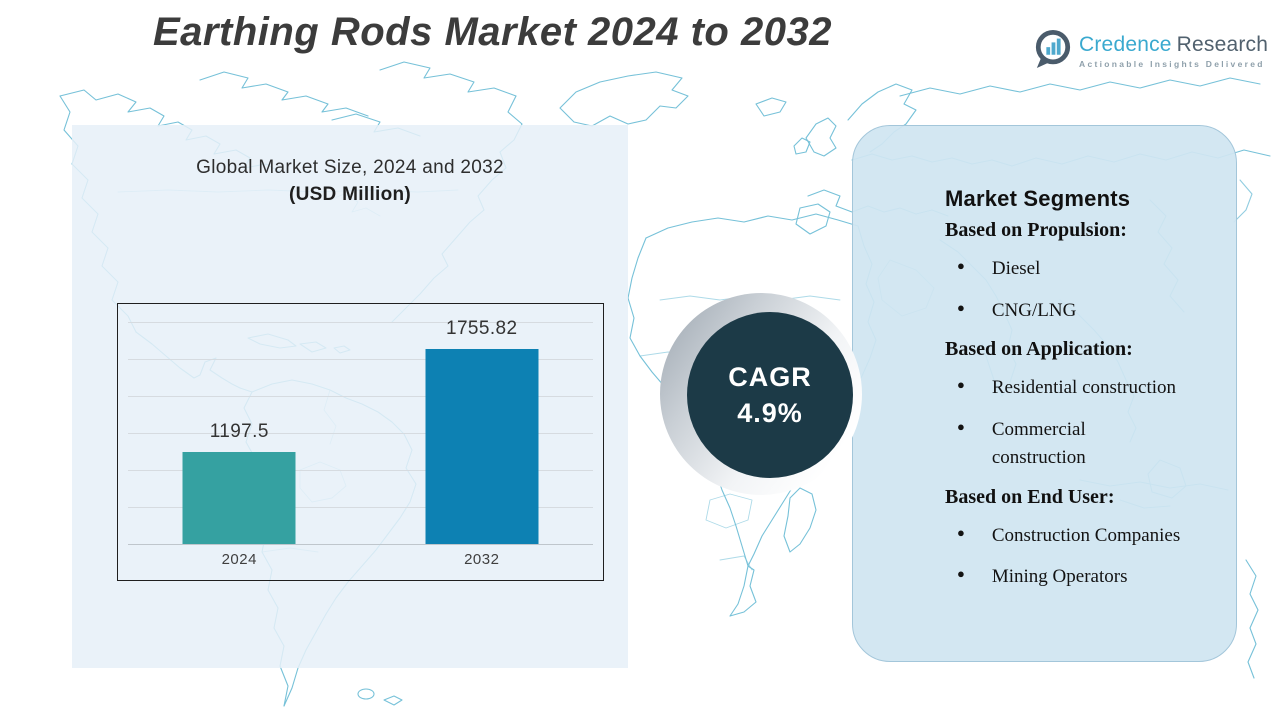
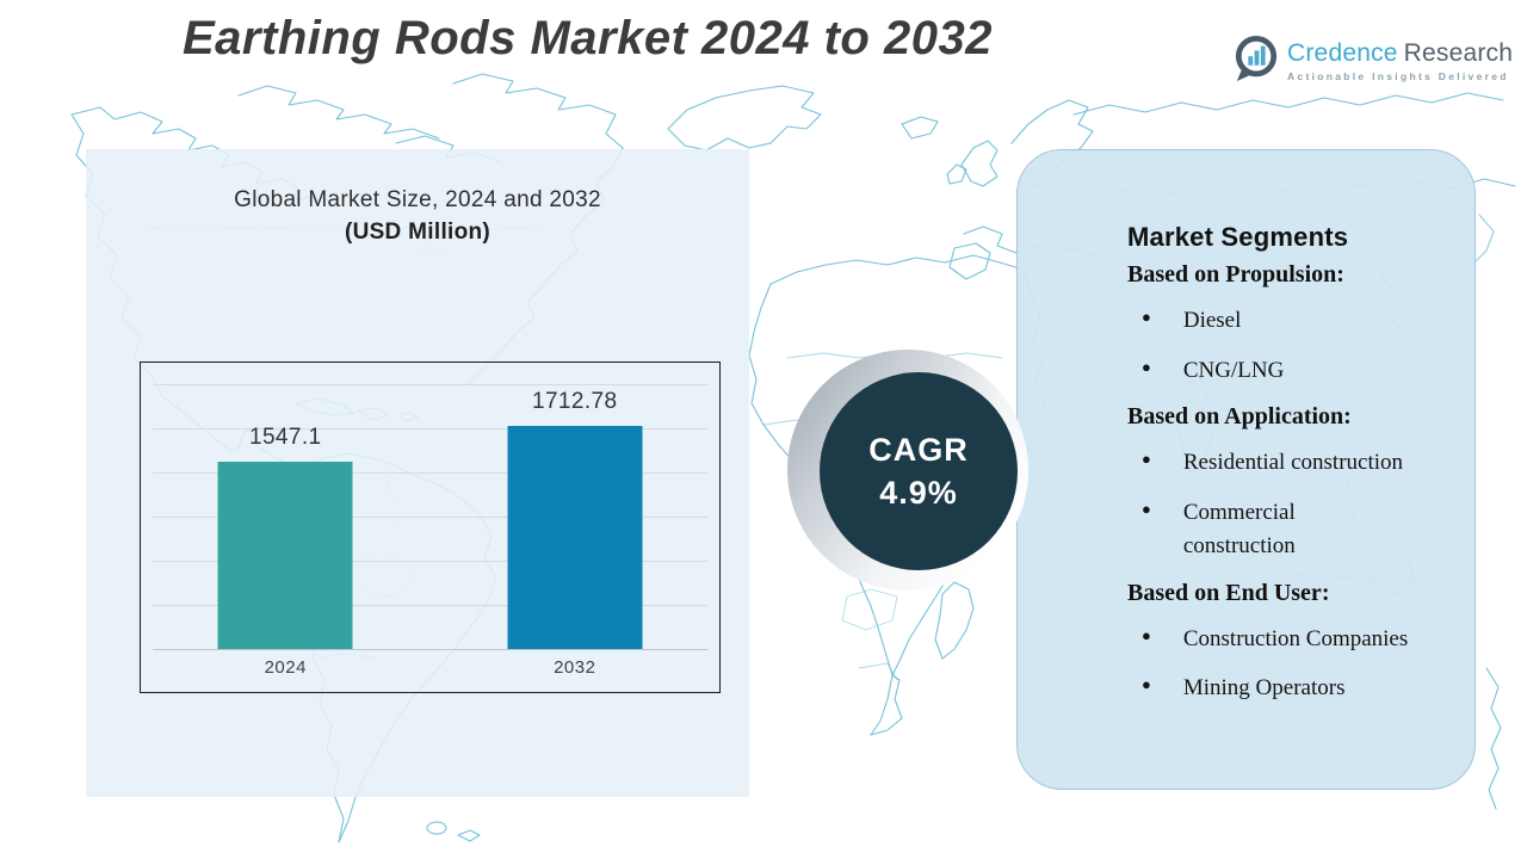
2024: 1197.5 -> 1547.1
2032: 1755.82 -> 1712.78
